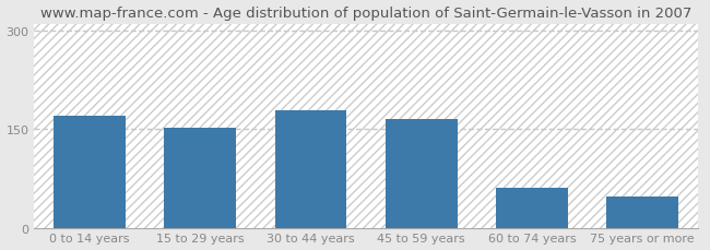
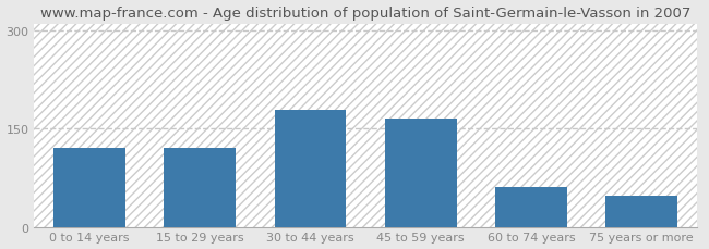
0 to 14 years: 170 -> 120
15 to 29 years: 152 -> 120
